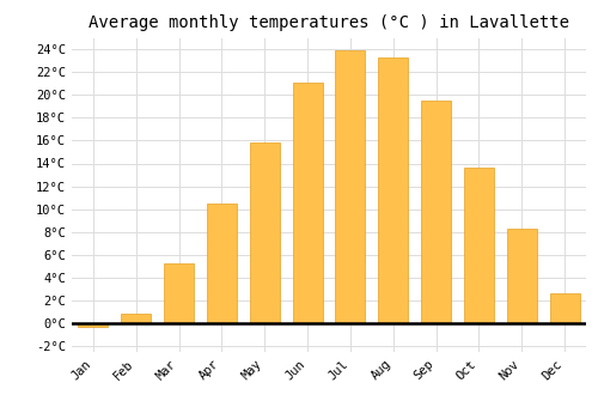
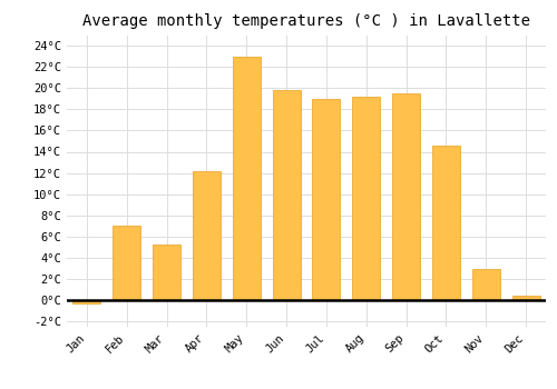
Feb: 0.9°C -> 7.0°C
Apr: 10.5°C -> 12.2°C
May: 15.8°C -> 23.0°C
Jun: 21.1°C -> 19.8°C
Jul: 23.9°C -> 19.0°C
Aug: 23.3°C -> 19.2°C
Oct: 13.6°C -> 14.6°C
Nov: 8.3°C -> 3.0°C
Dec: 2.6°C -> 0.4°C
